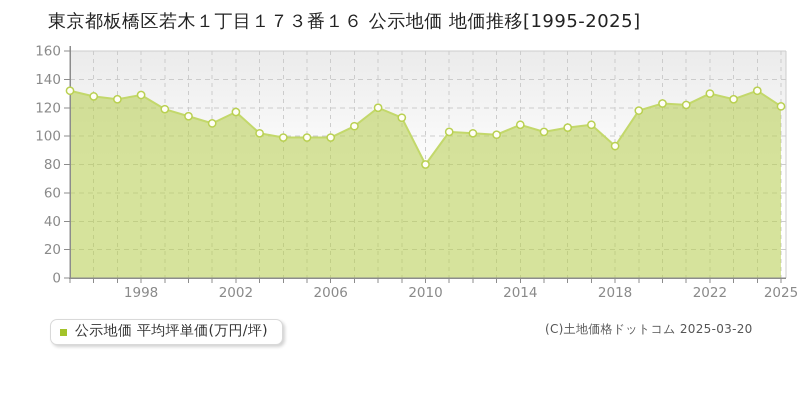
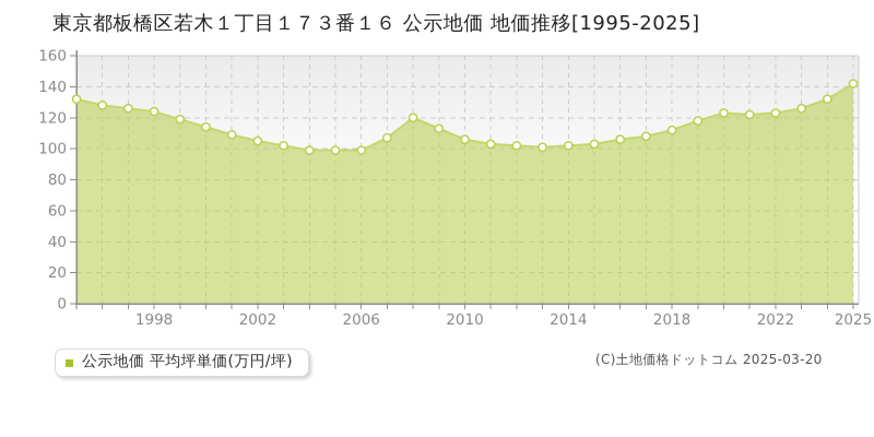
1998: 129 -> 124
2002: 117 -> 105
2010: 80 -> 106
2014: 108 -> 102
2018: 93 -> 112
2022: 130 -> 123
2025: 121 -> 142
